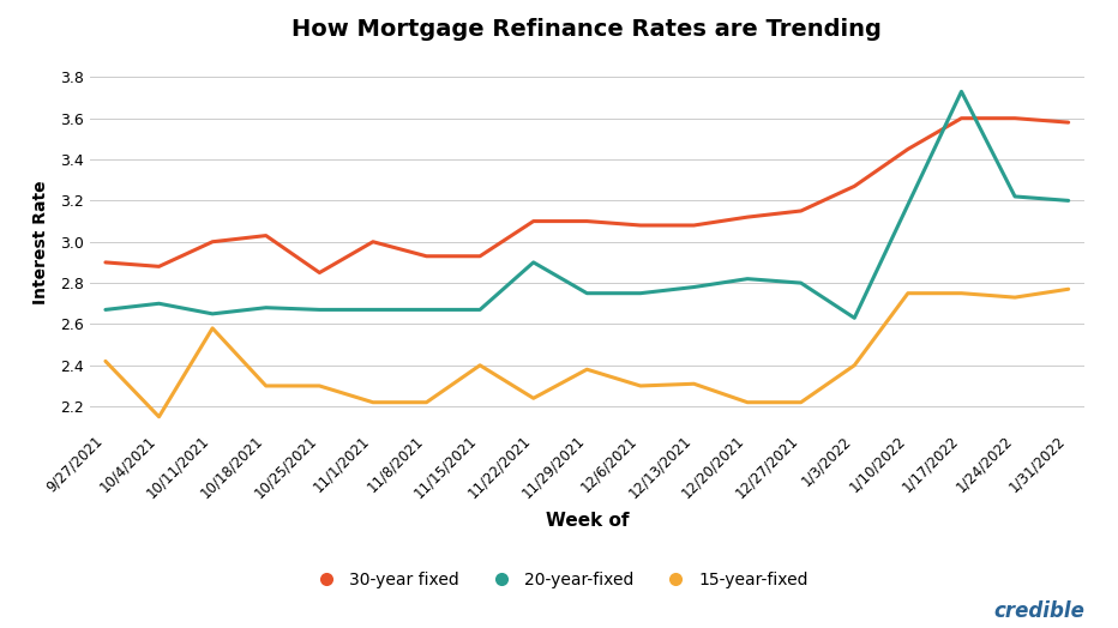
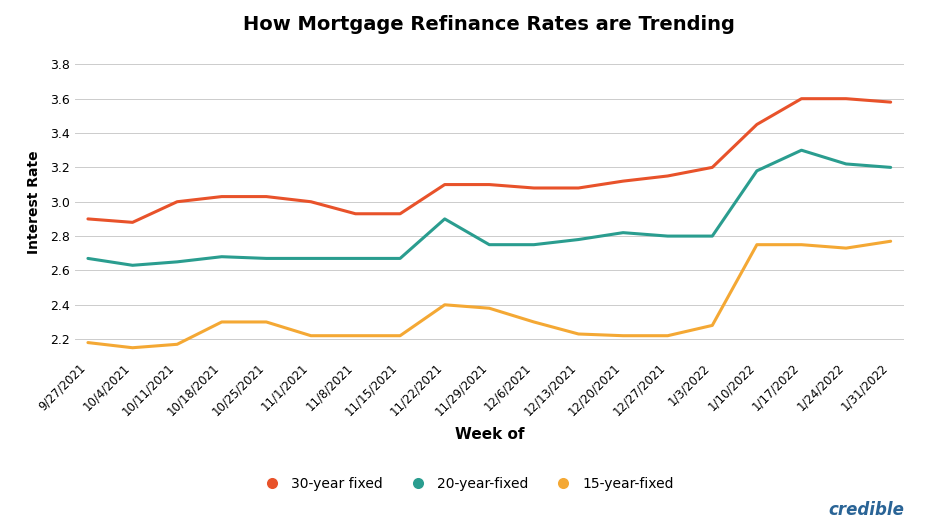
15-year-fixed/9/27/2021: 2.42 -> 2.18
20-year-fixed/10/4/2021: 2.70 -> 2.63
15-year-fixed/10/11/2021: 2.58 -> 2.17
30-year fixed/10/25/2021: 2.85 -> 3.03
15-year-fixed/11/15/2021: 2.40 -> 2.22
15-year-fixed/11/22/2021: 2.24 -> 2.40
15-year-fixed/12/13/2021: 2.31 -> 2.23
30-year fixed/1/3/2022: 3.27 -> 3.20
20-year-fixed/1/3/2022: 2.63 -> 2.80
15-year-fixed/1/3/2022: 2.40 -> 2.28
20-year-fixed/1/17/2022: 3.73 -> 3.30
